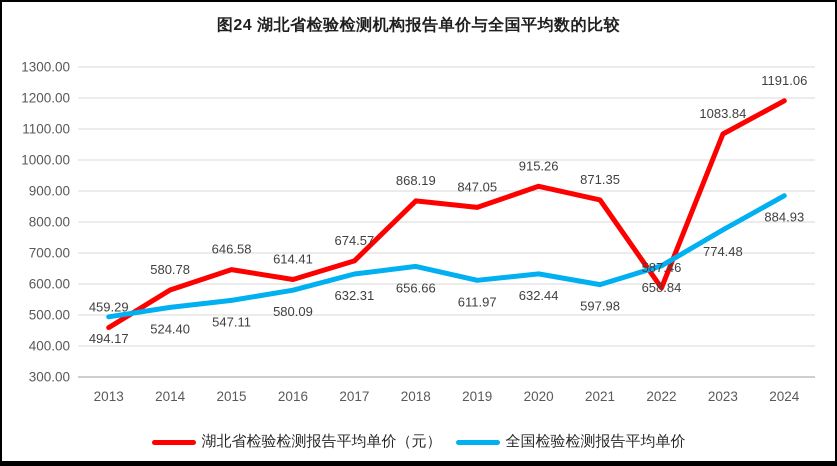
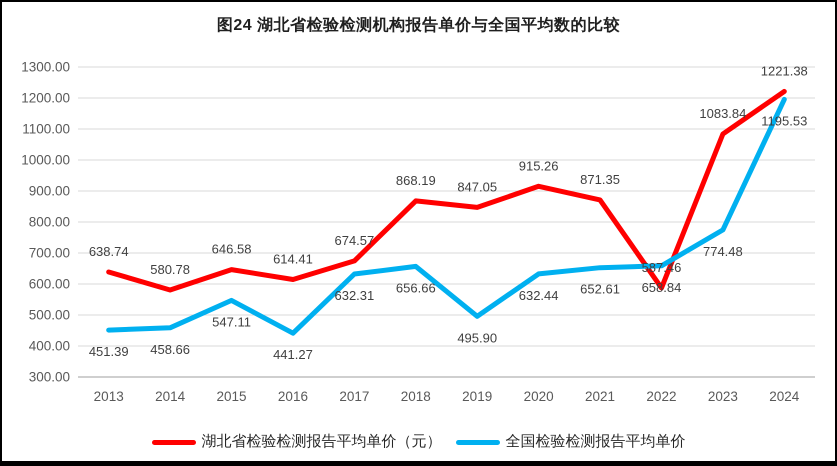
湖北省检验检测报告平均单价（元）/2013: 459.29 -> 638.74
全国检验检测报告平均单价/2013: 494.17 -> 451.39
全国检验检测报告平均单价/2014: 524.40 -> 458.66
全国检验检测报告平均单价/2016: 580.09 -> 441.27
全国检验检测报告平均单价/2019: 611.97 -> 495.90
全国检验检测报告平均单价/2021: 597.98 -> 652.61
湖北省检验检测报告平均单价（元）/2024: 1191.06 -> 1221.38
全国检验检测报告平均单价/2024: 884.93 -> 1195.53
